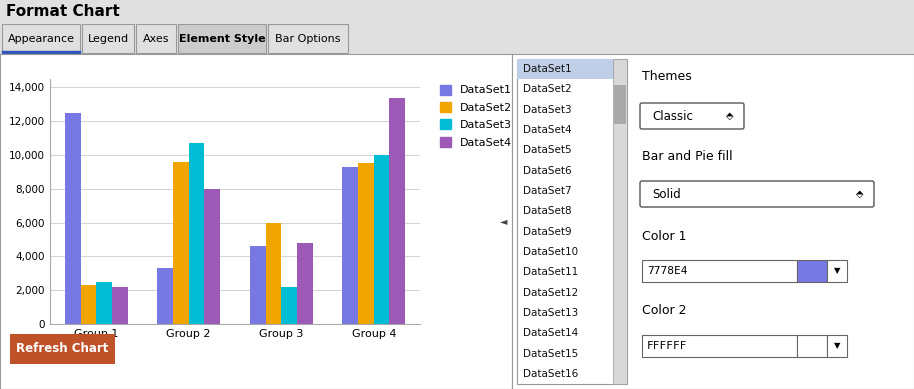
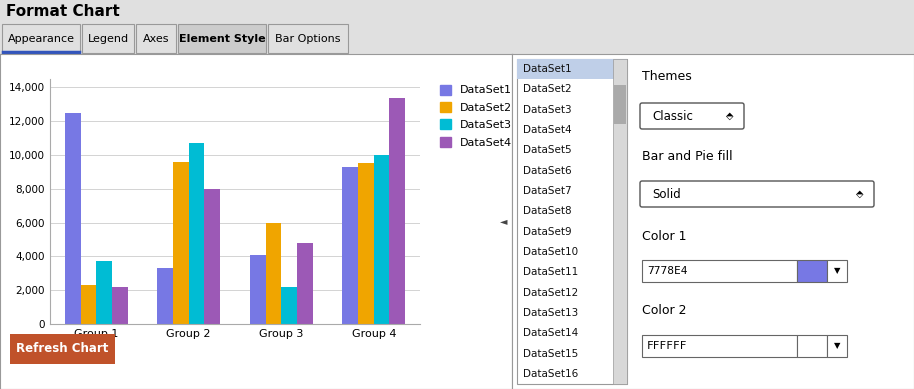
DataSet3/Group 1: 2,500 -> 3,700
DataSet1/Group 3: 4,600 -> 4,100
